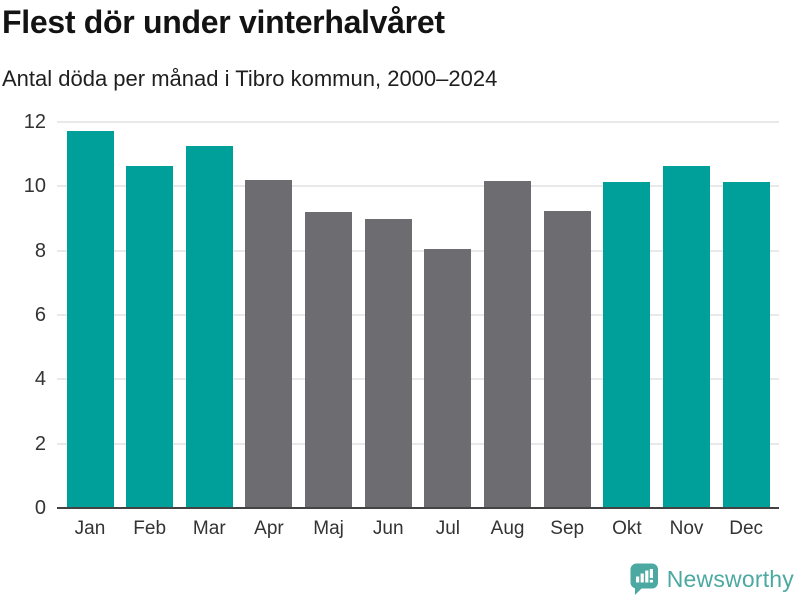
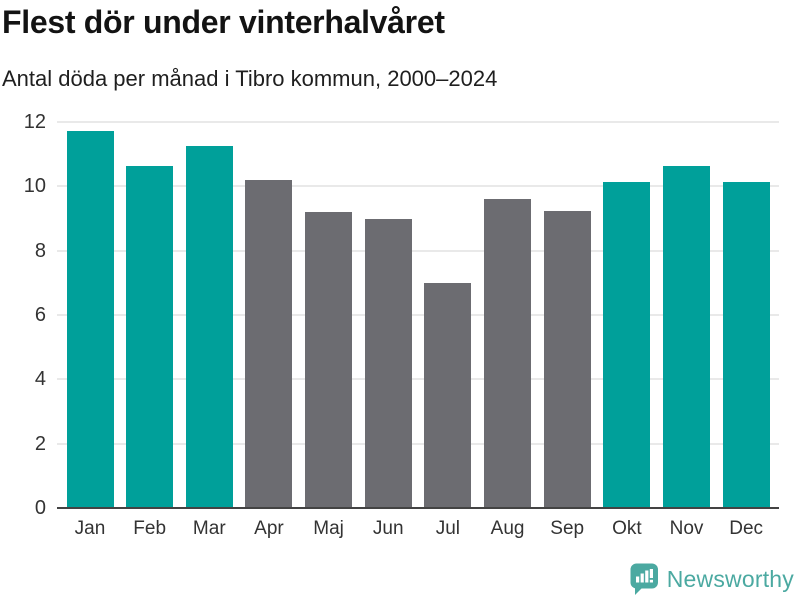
Jul: 8.0 -> 7.0
Aug: 10.2 -> 9.6
